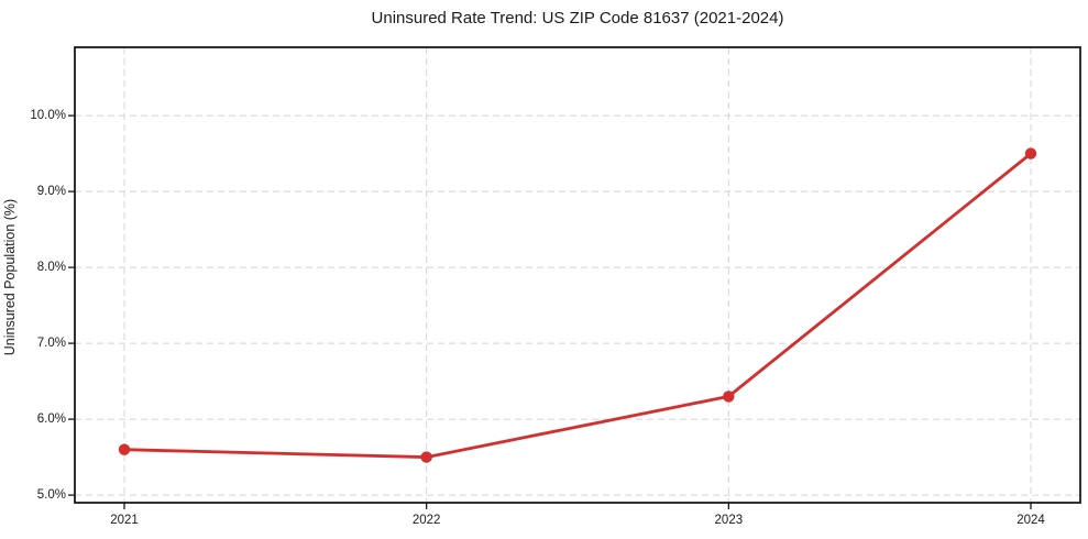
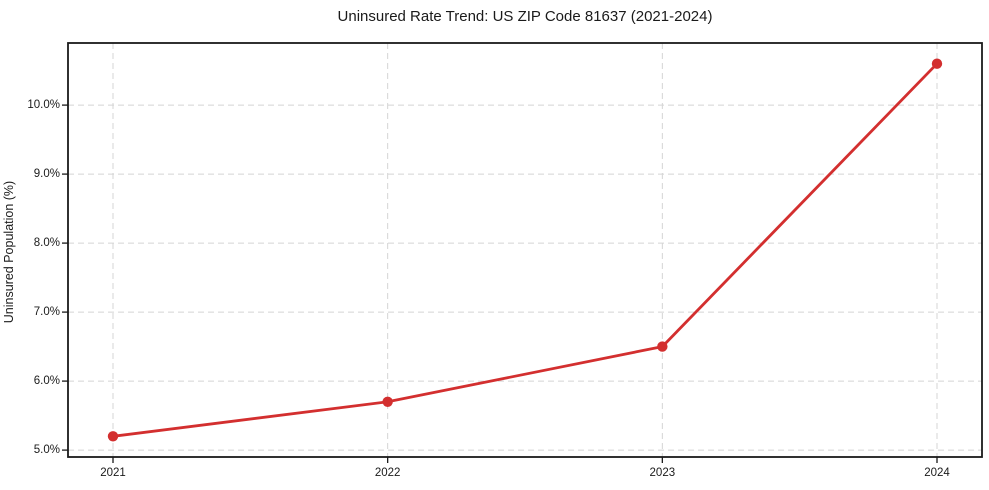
2021: 5.6% -> 5.2%
2022: 5.5% -> 5.7%
2023: 6.3% -> 6.5%
2024: 9.5% -> 10.6%
